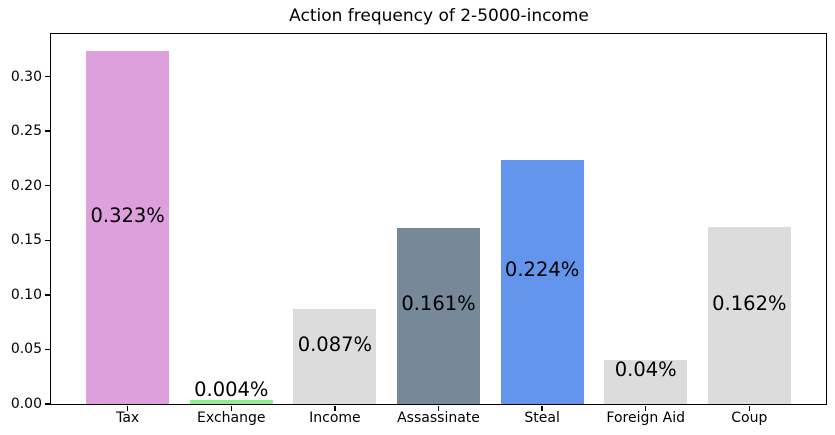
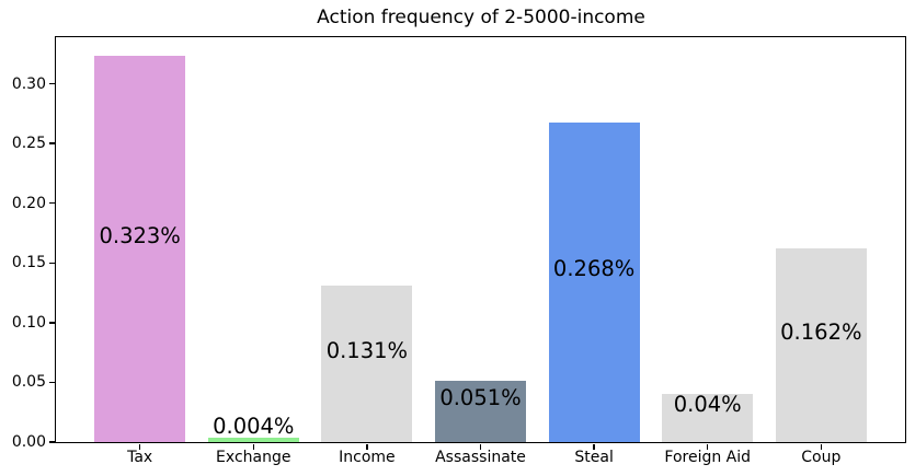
Income: 0.087% -> 0.131%
Assassinate: 0.161% -> 0.051%
Steal: 0.224% -> 0.268%
